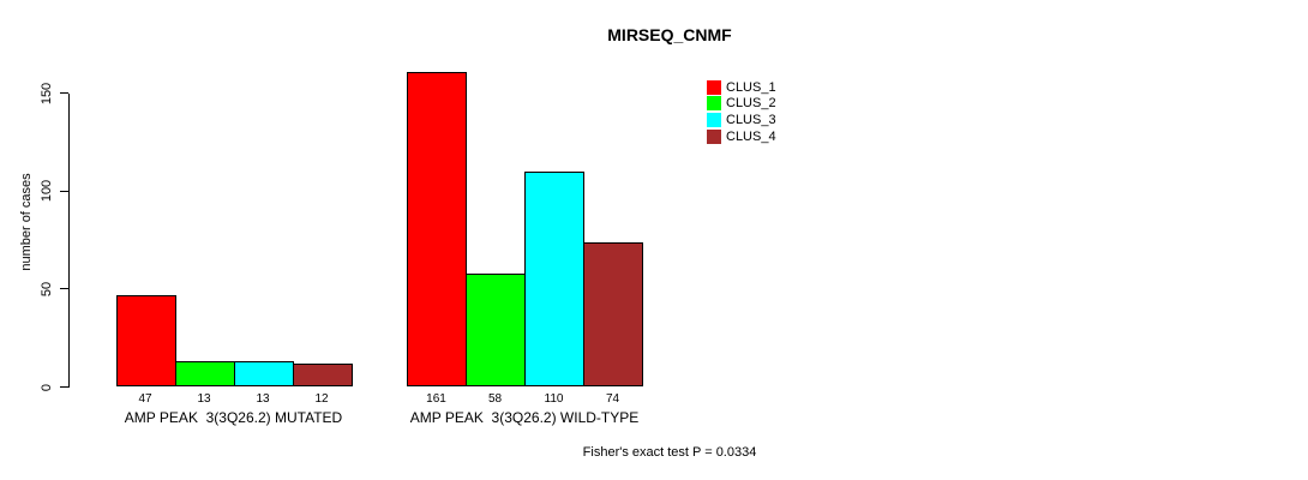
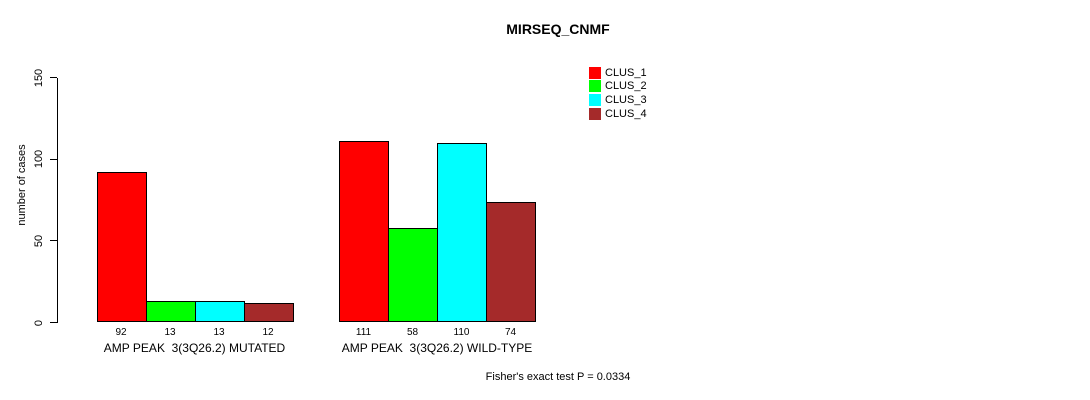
CLUS_1/AMP PEAK 3(3Q26.2) MUTATED: 47 -> 92
CLUS_1/AMP PEAK 3(3Q26.2) WILD-TYPE: 161 -> 111
